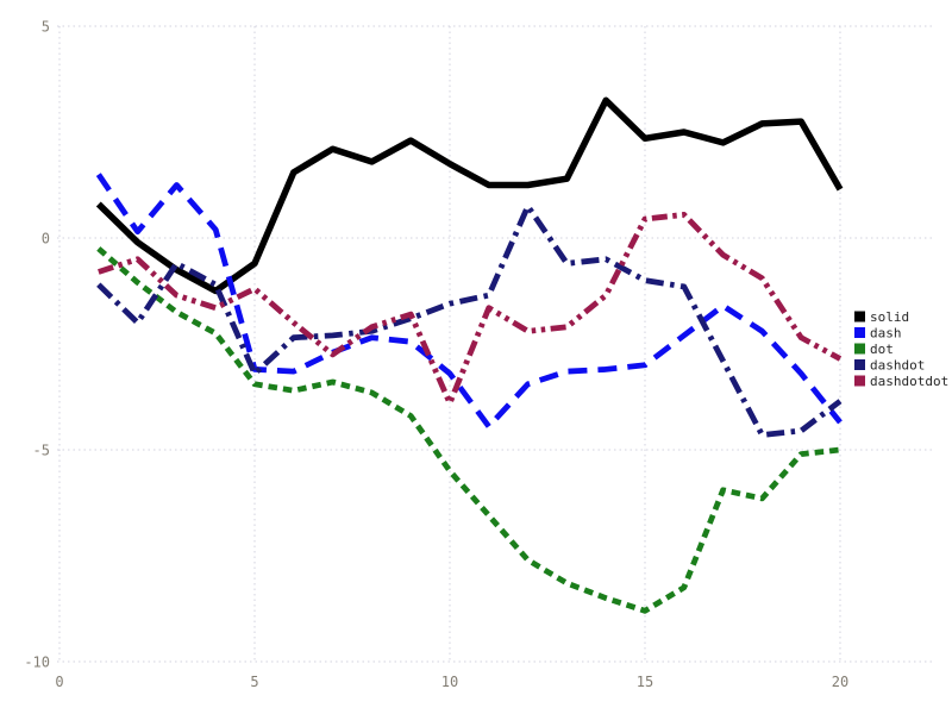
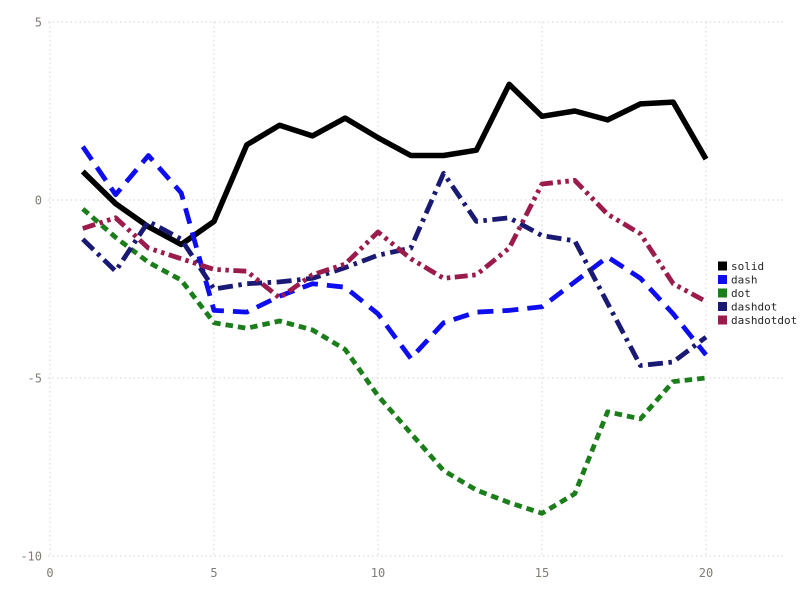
dashdot/5: -3.2 -> -2.5
dashdotdot/5: -1.2 -> -1.9
dashdotdot/10: -3.9 -> -0.9
